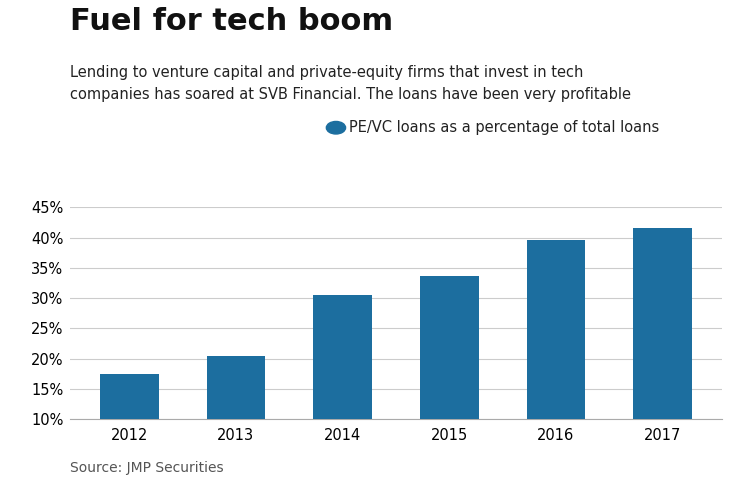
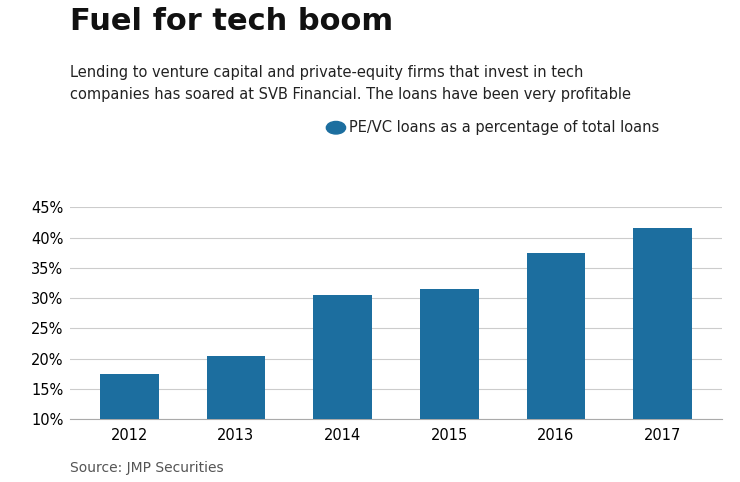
2015: 33.6% -> 31.5%
2016: 39.6% -> 37.5%
